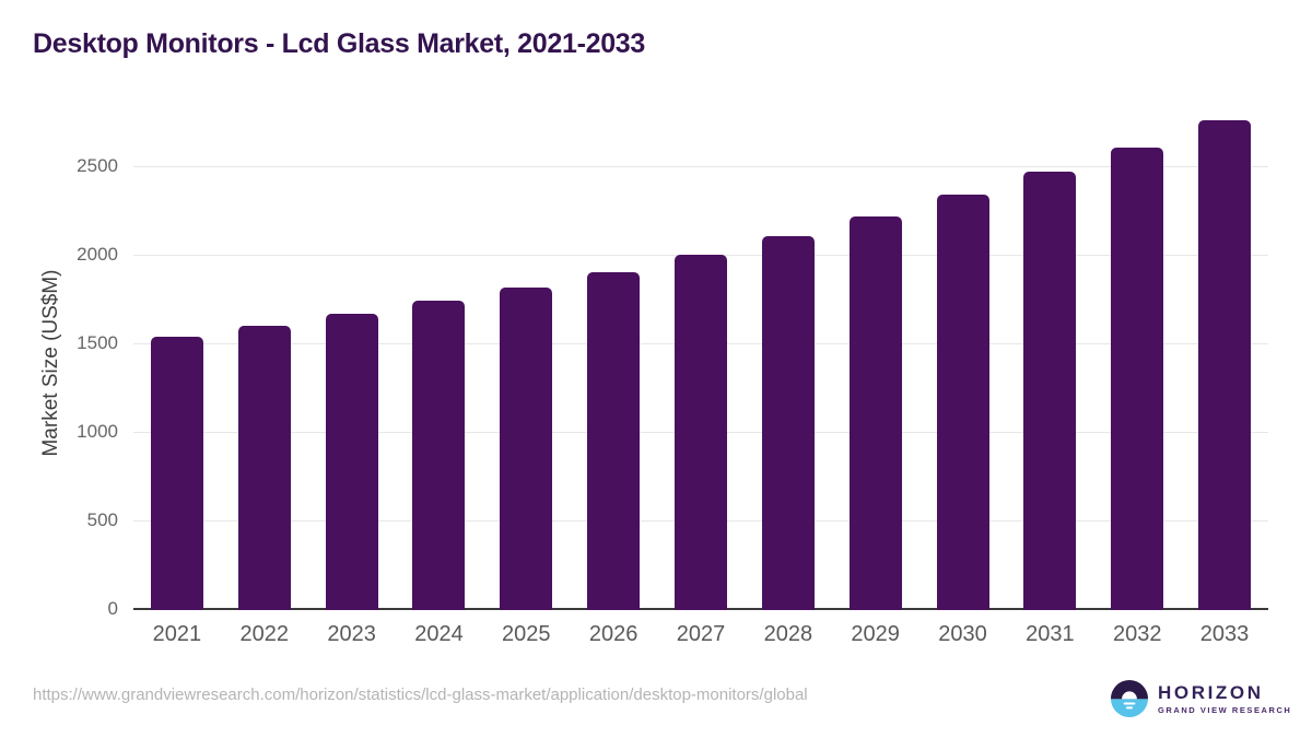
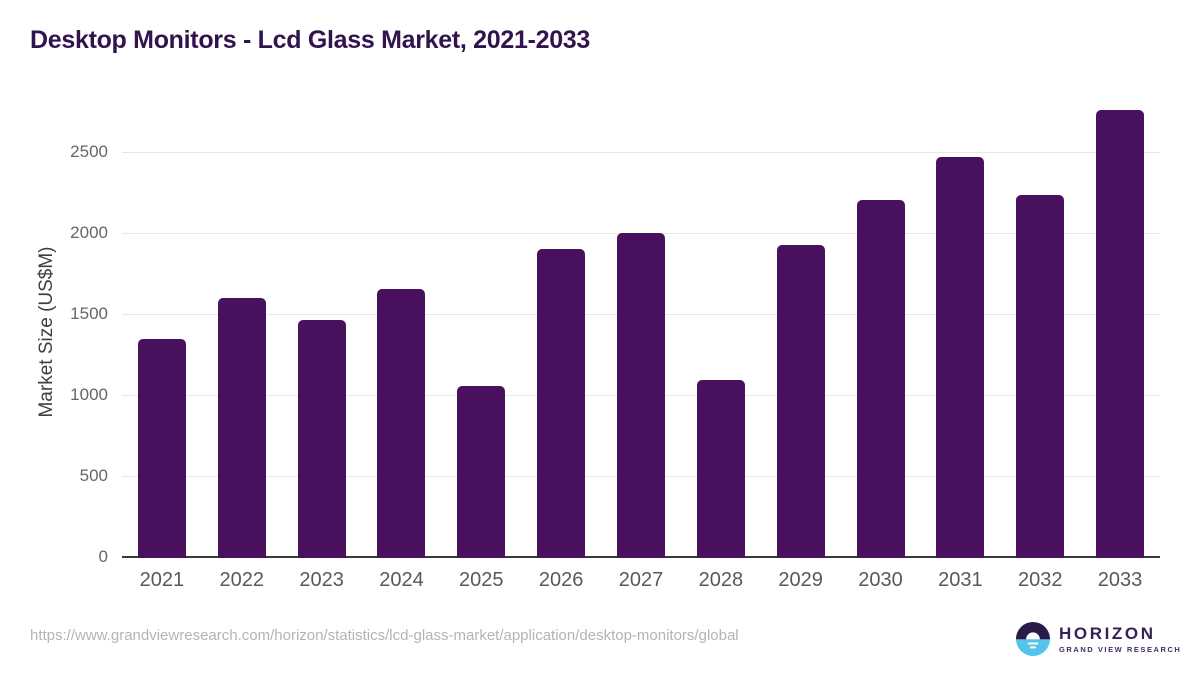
2021: 1540 -> 1350
2023: 1670 -> 1470
2024: 1740 -> 1660
2025: 1820 -> 1060
2028: 2110 -> 1100
2029: 2220 -> 1930
2030: 2340 -> 2210
2032: 2610 -> 2240
